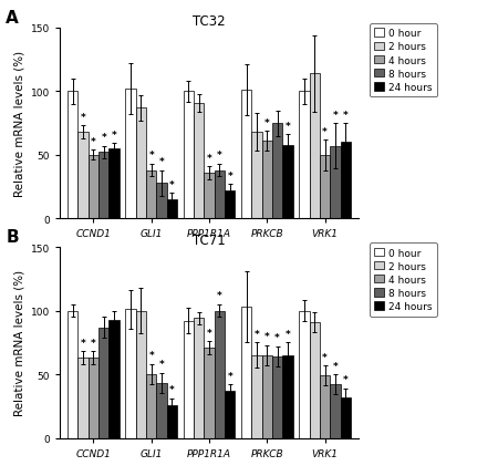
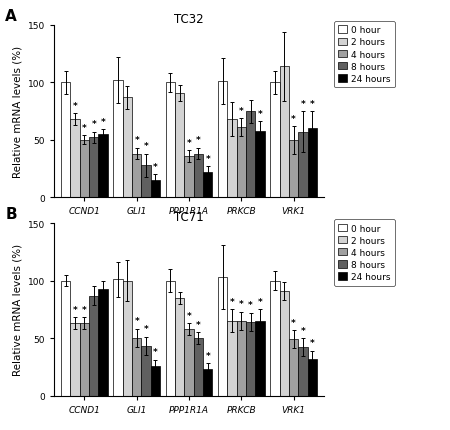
0 hour/PPP1R1A: 92 -> 100
2 hours/PPP1R1A: 94 -> 85
4 hours/PPP1R1A: 71 -> 58
8 hours/PPP1R1A: 100 -> 50
24 hours/PPP1R1A: 37 -> 23
